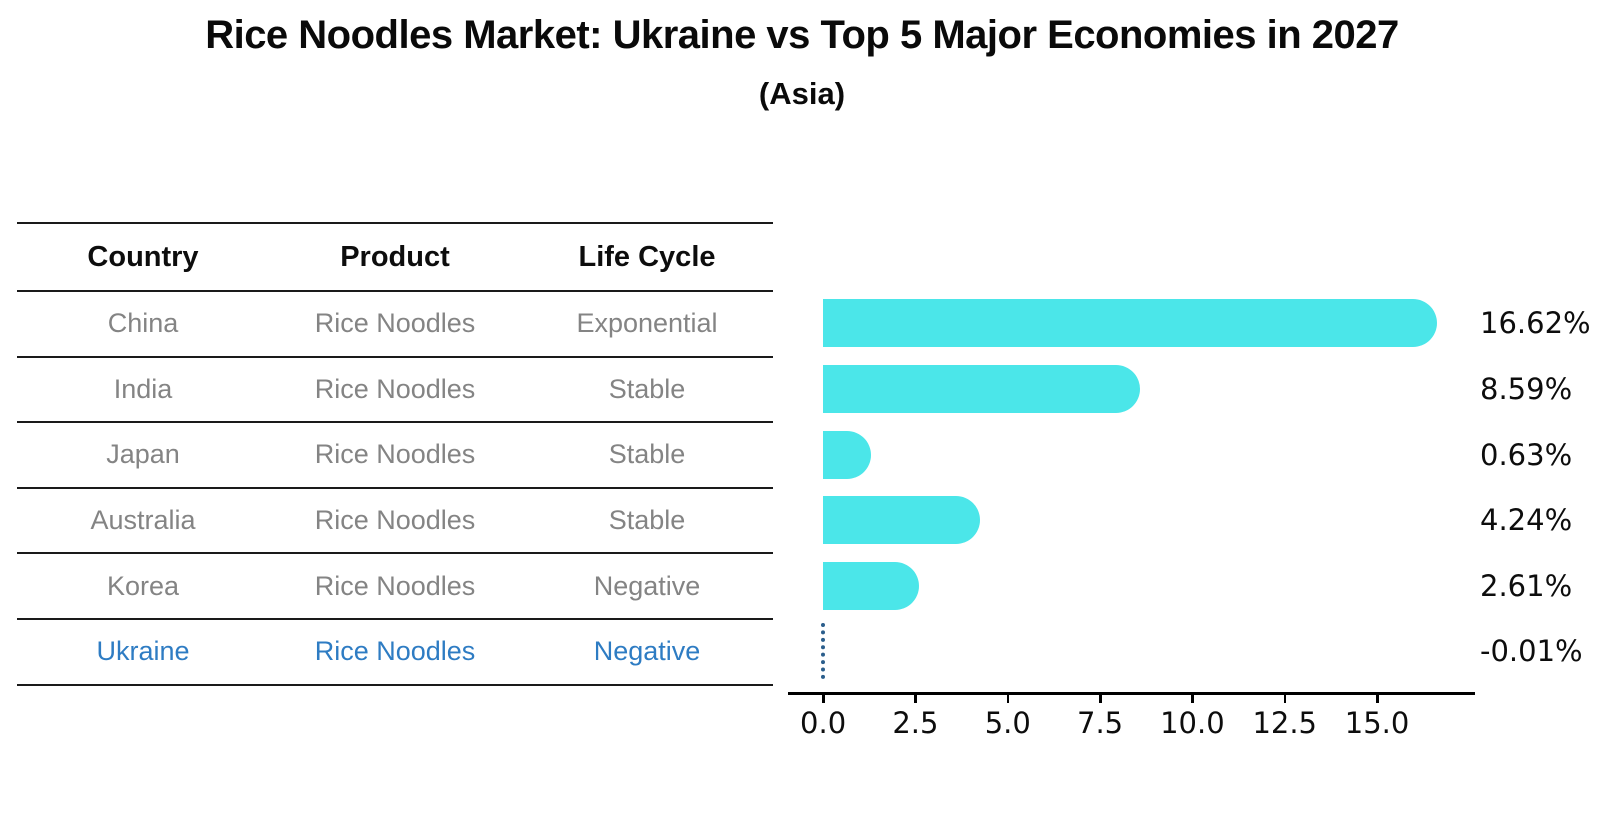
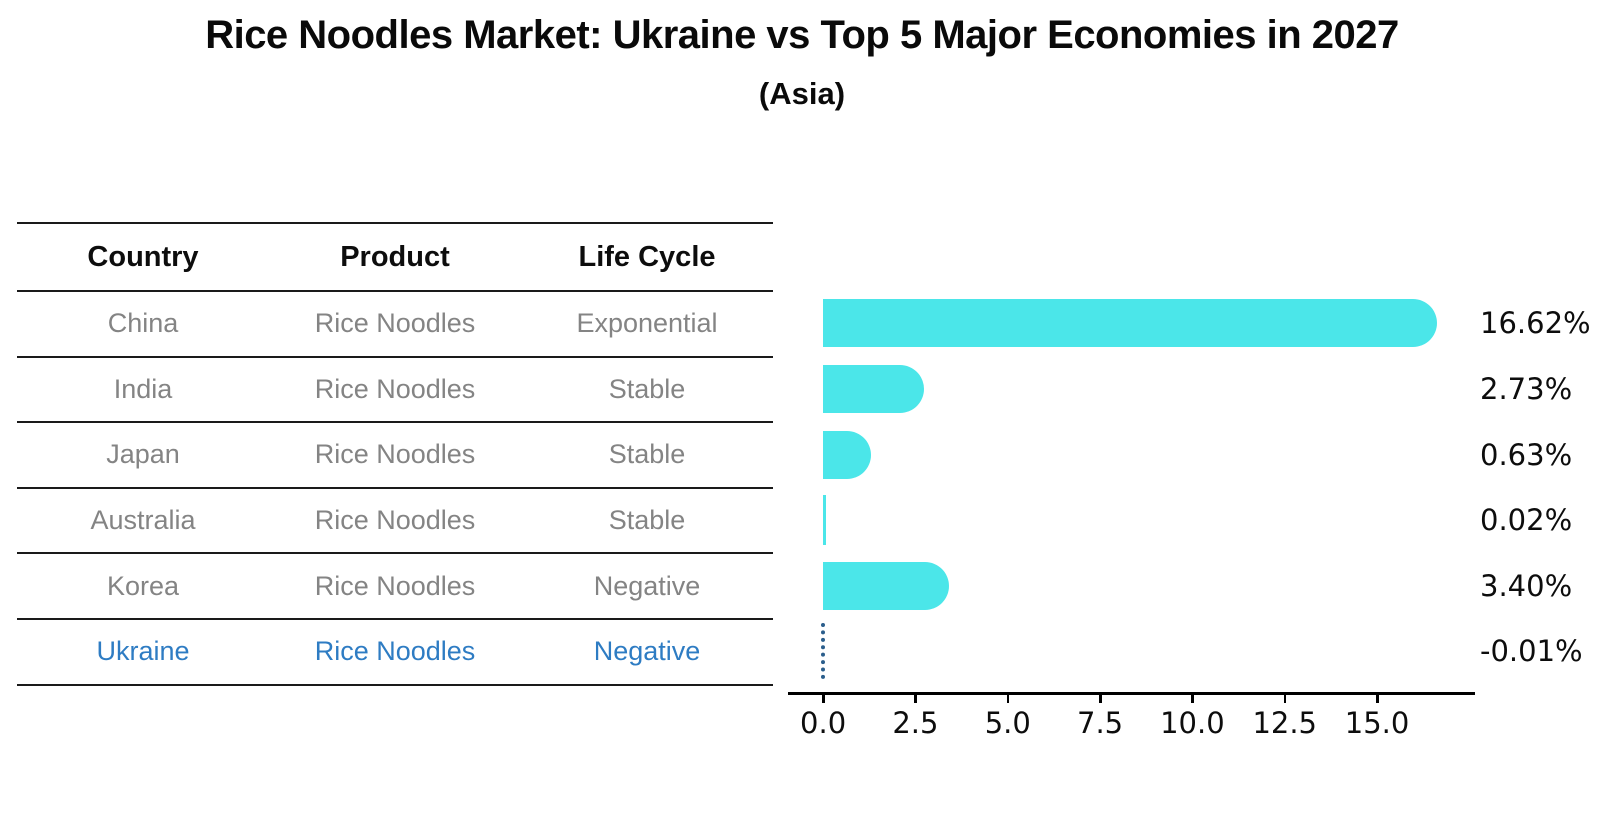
India: 8.59% -> 2.73%
Australia: 4.24% -> 0.02%
Korea: 2.61% -> 3.40%
